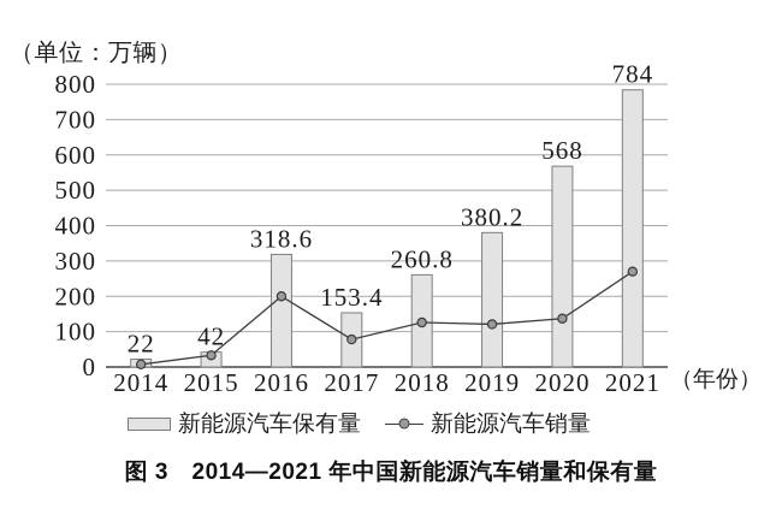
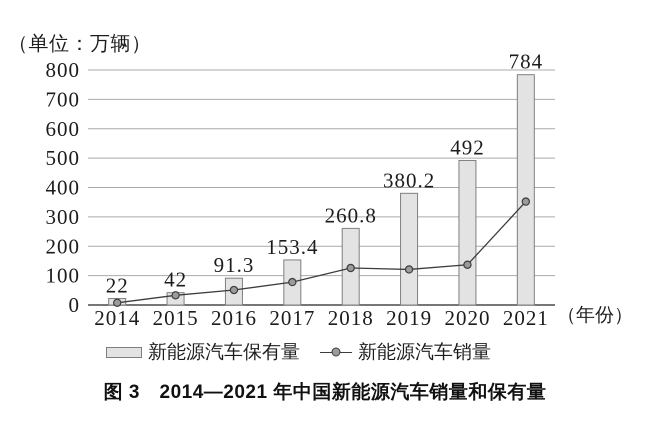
新能源汽车保有量/2016: 318.6 -> 91.3
新能源汽车销量/2016: 200 -> 50
新能源汽车保有量/2020: 568 -> 492
新能源汽车销量/2021: 270 -> 350
